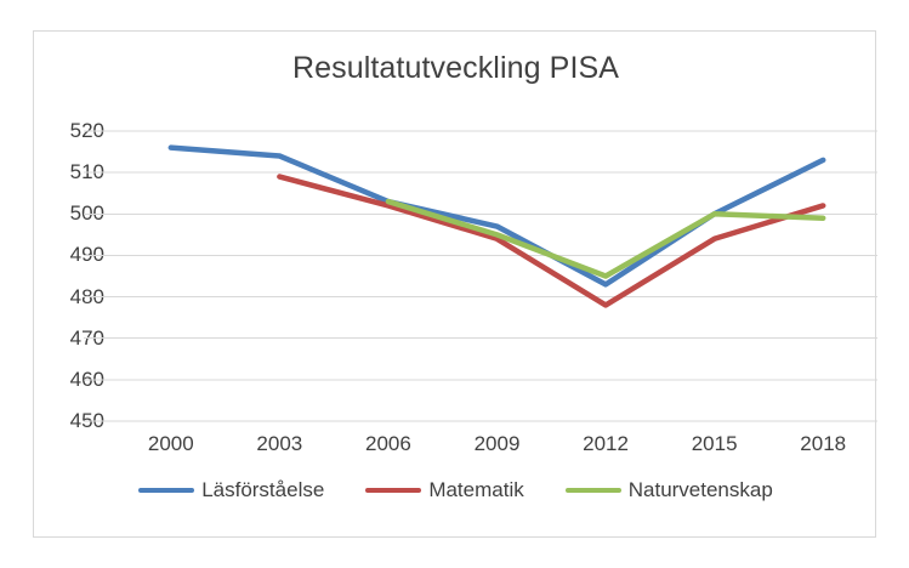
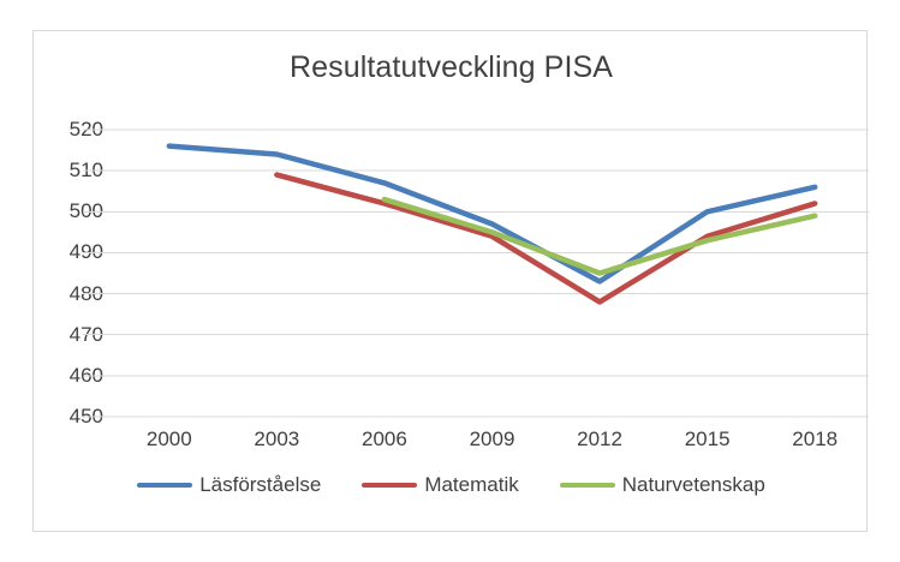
Läsförståelse/2006: 503 -> 507
Naturvetenskap/2015: 500 -> 493
Läsförståelse/2018: 513 -> 506
